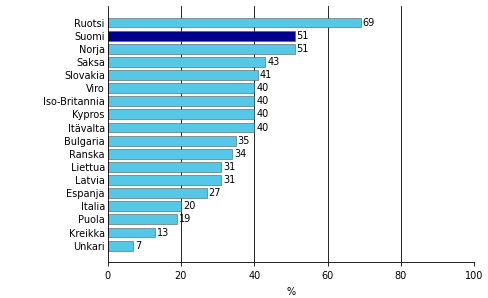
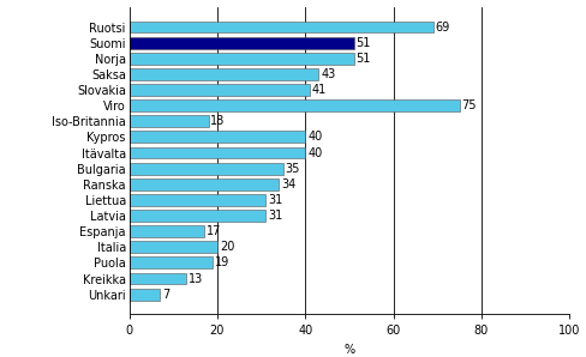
Viro: 40 -> 75
Iso-Britannia: 40 -> 18
Espanja: 27 -> 17
